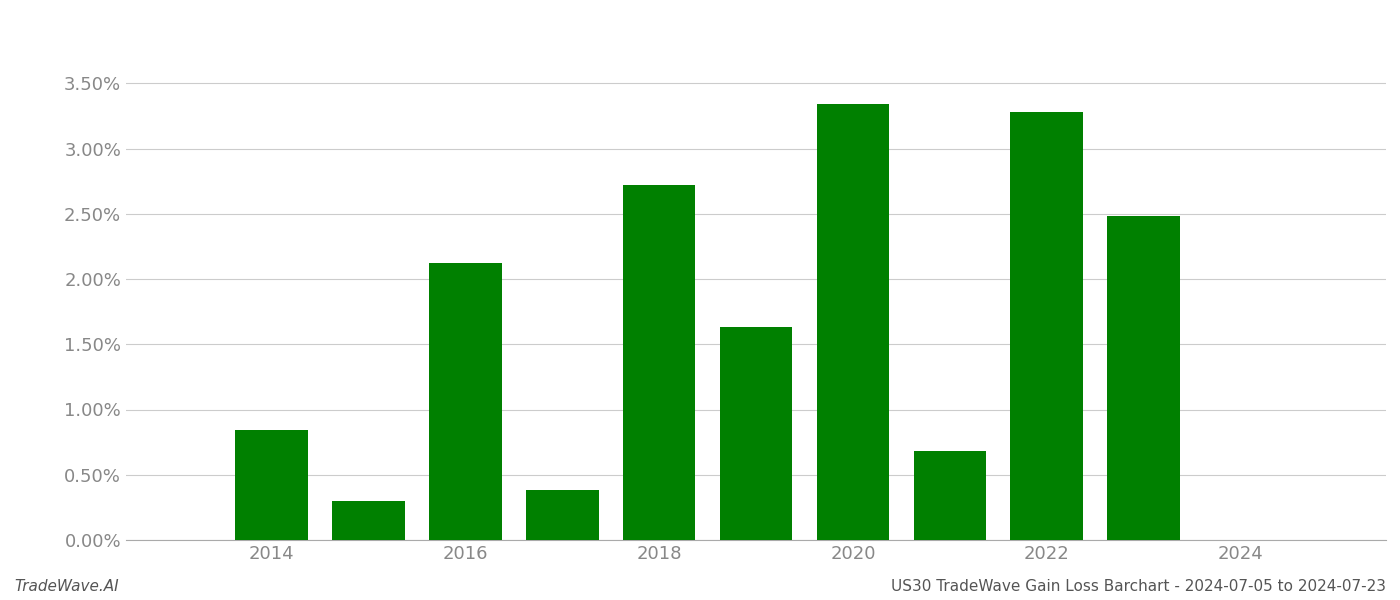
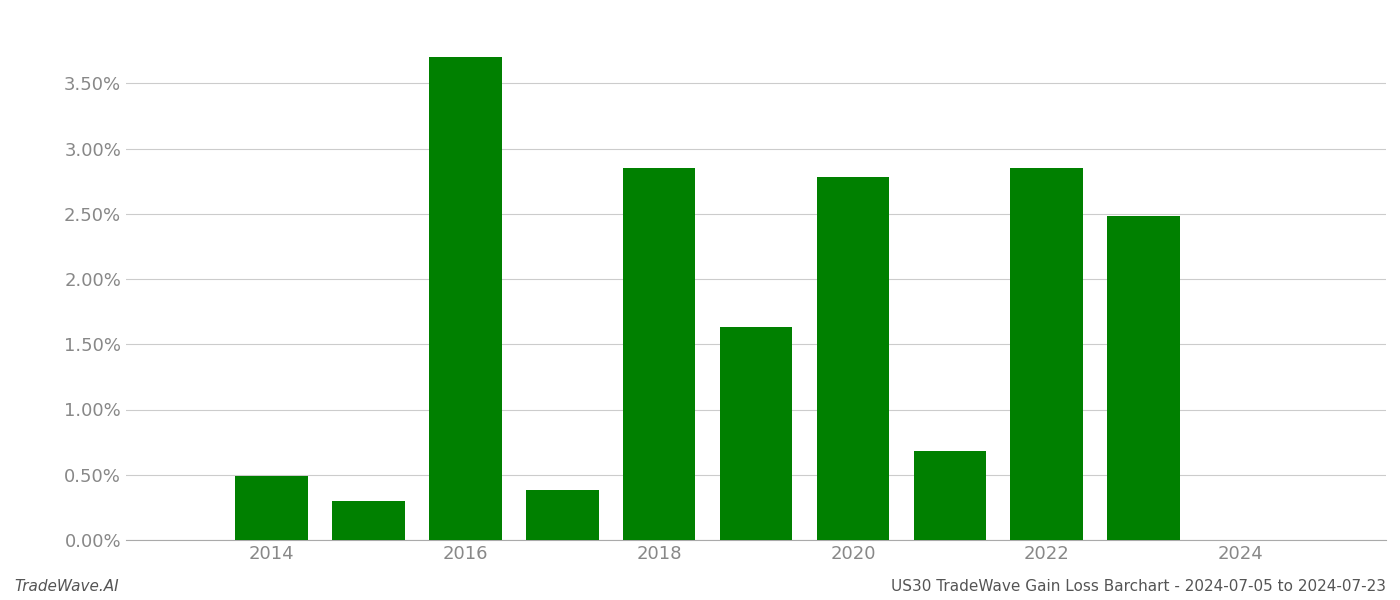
2014: 0.84% -> 0.49%
2016: 2.12% -> 3.70%
2018: 2.72% -> 2.85%
2020: 3.34% -> 2.78%
2022: 3.28% -> 2.85%
